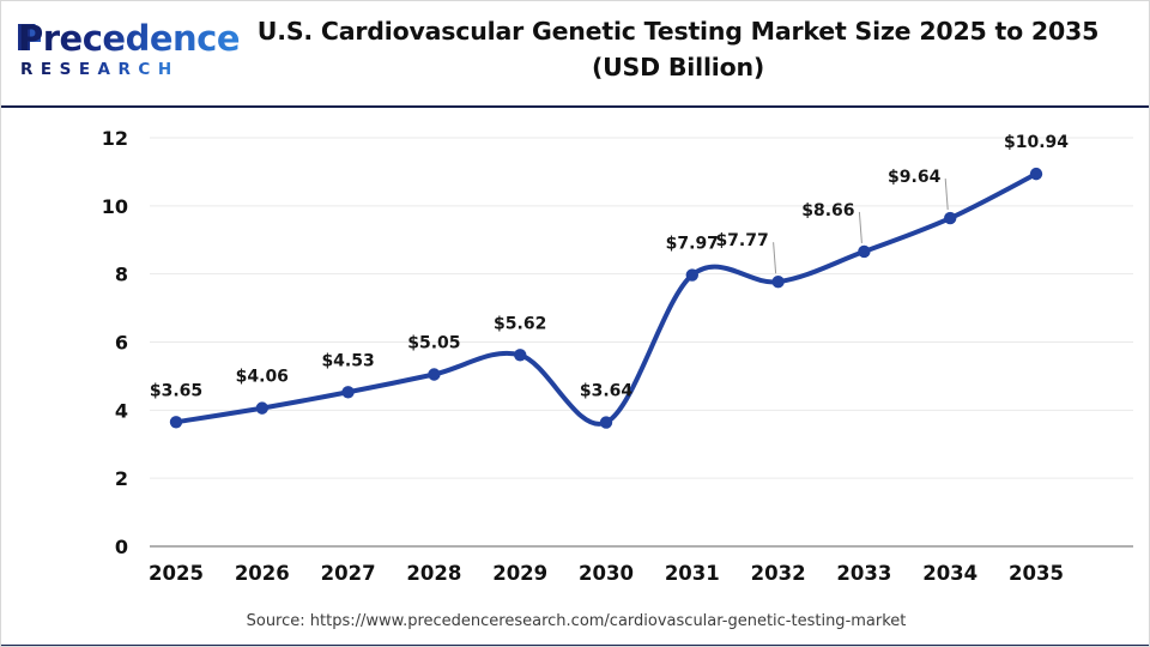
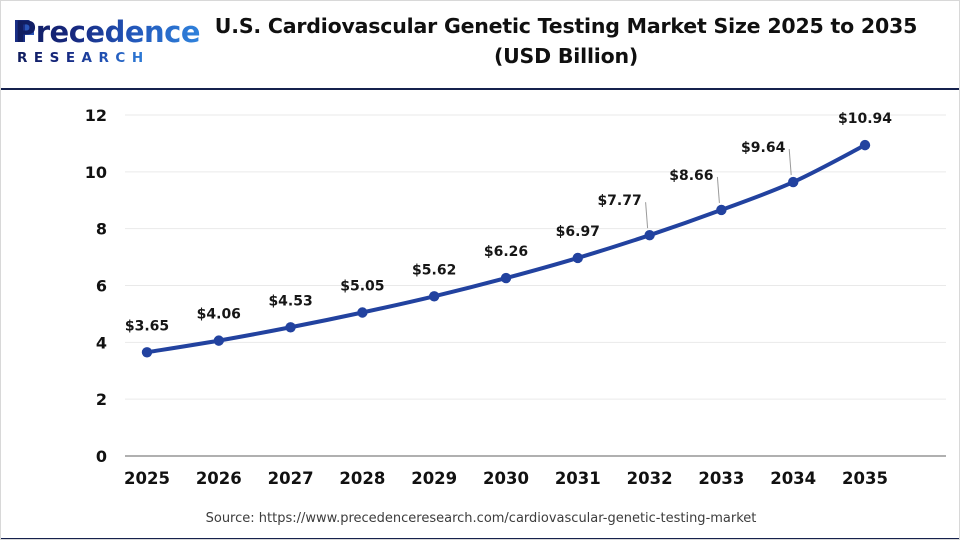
2030: $3.64 -> $6.26
2031: $7.97 -> $6.97
